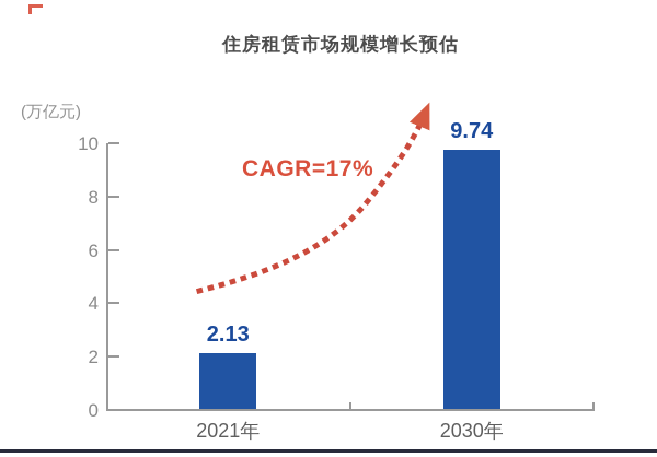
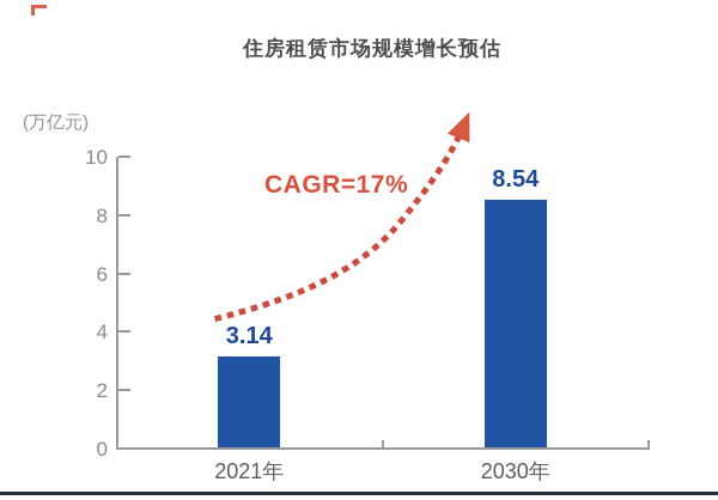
2021年: 2.13 -> 3.14
2030年: 9.74 -> 8.54
